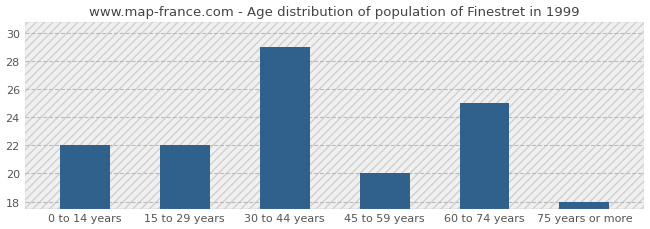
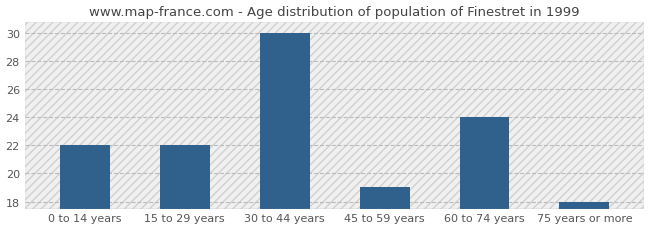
30 to 44 years: 29 -> 30
45 to 59 years: 20 -> 19
60 to 74 years: 25 -> 24
